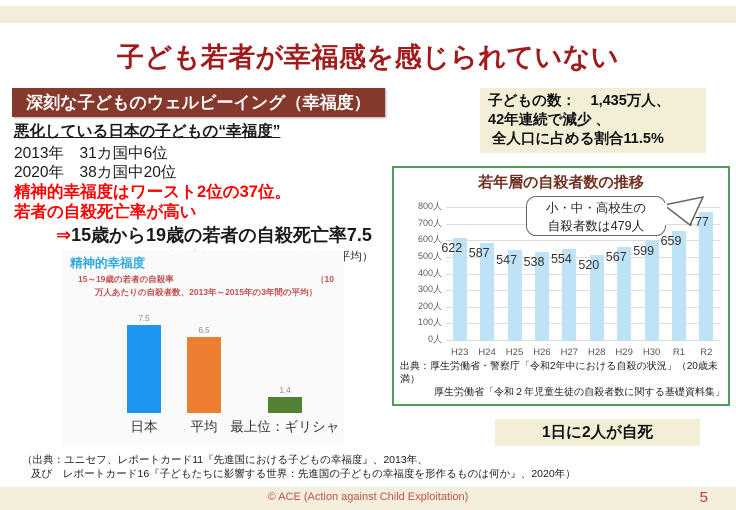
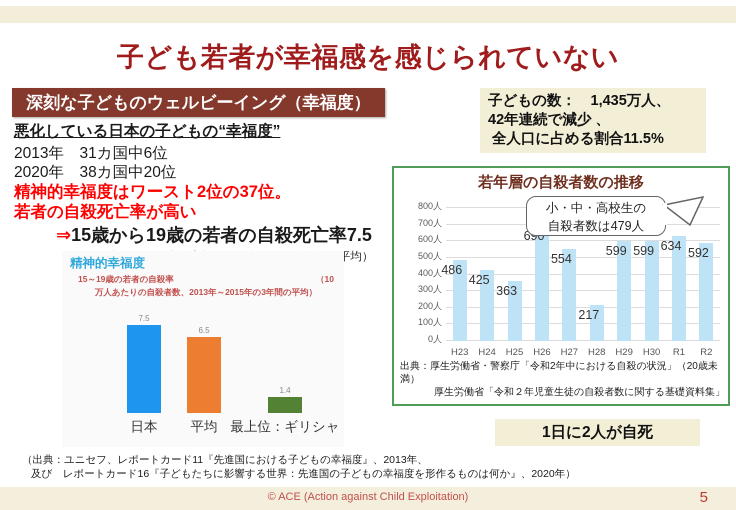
若年層の自殺者数の推移/H23: 622 -> 486
若年層の自殺者数の推移/H24: 587 -> 425
若年層の自殺者数の推移/H25: 547 -> 363
若年層の自殺者数の推移/H26: 538 -> 690
若年層の自殺者数の推移/H28: 520 -> 217
若年層の自殺者数の推移/H29: 567 -> 599
若年層の自殺者数の推移/R1: 659 -> 634
若年層の自殺者数の推移/R2: 777 -> 592
